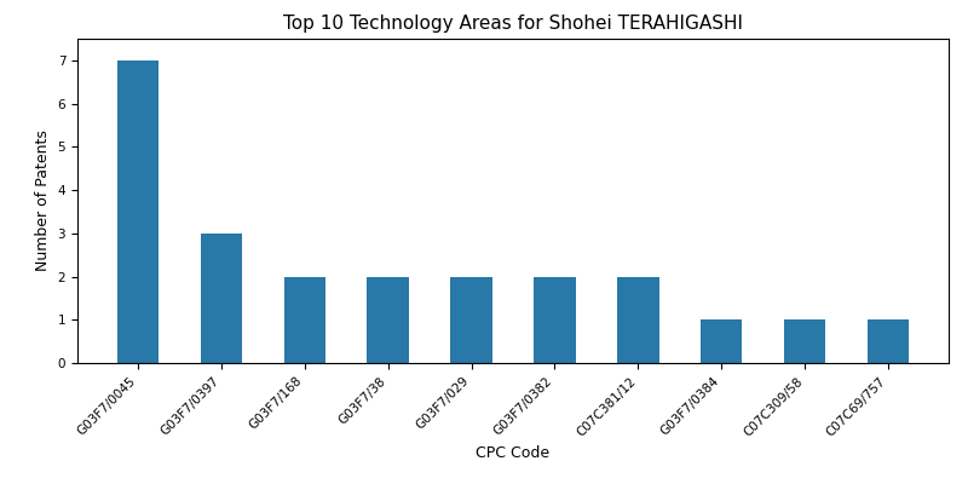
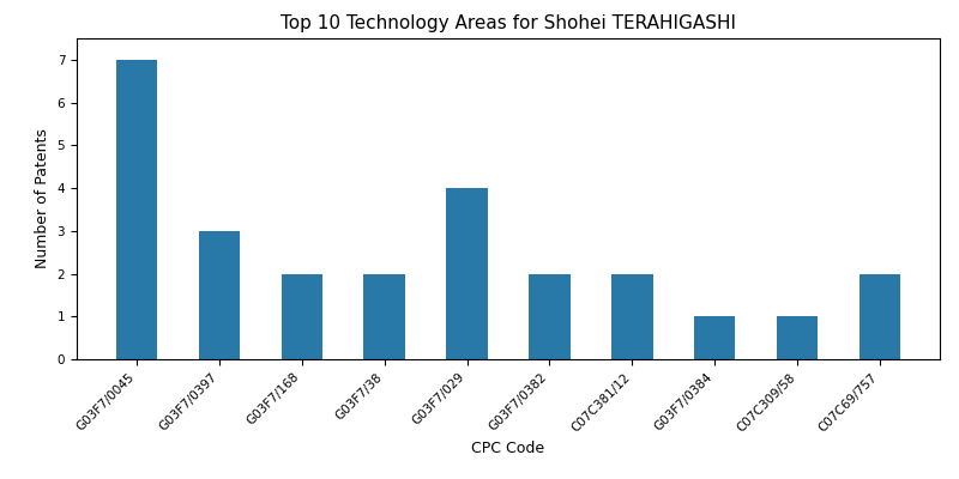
G03F7/029: 2 -> 4
C07C69/757: 1 -> 2
